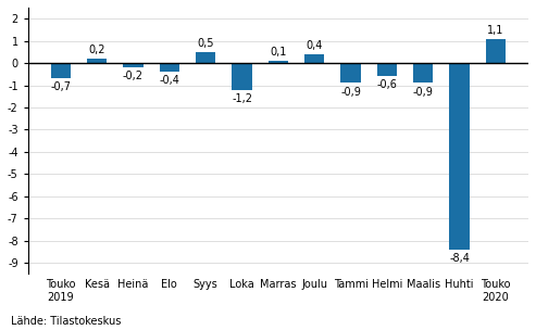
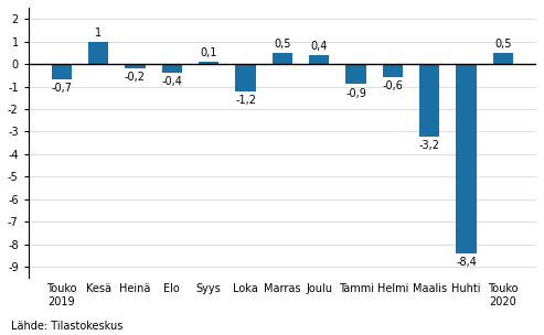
Kesä: 0,2 -> 1
Syys: 0,5 -> 0,1
Marras: 0,1 -> 0,5
Maalis: -0,9 -> -3,2
Touko 2020: 1,1 -> 0,5
